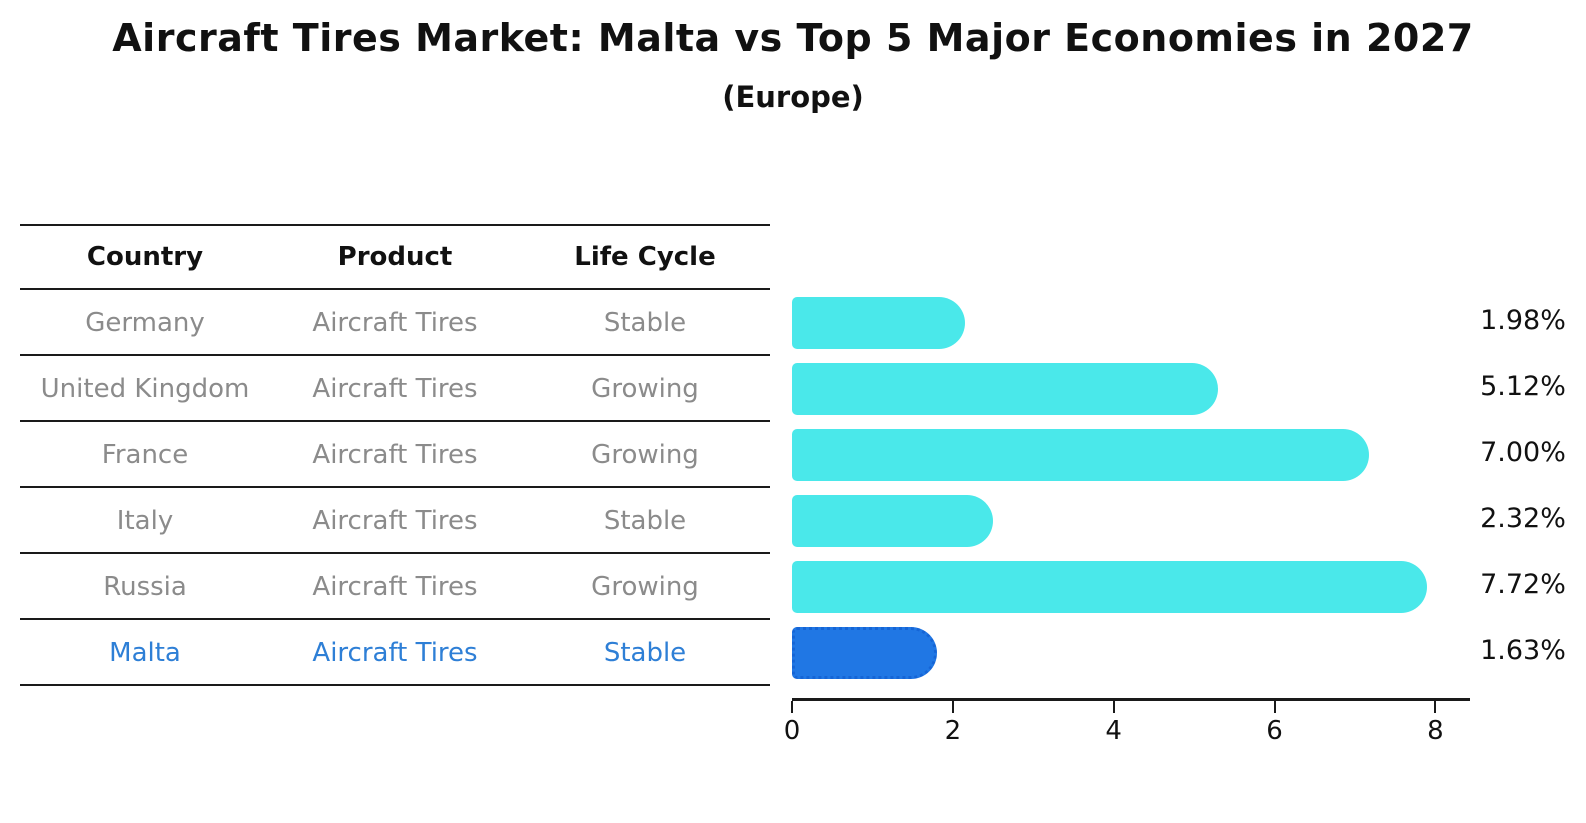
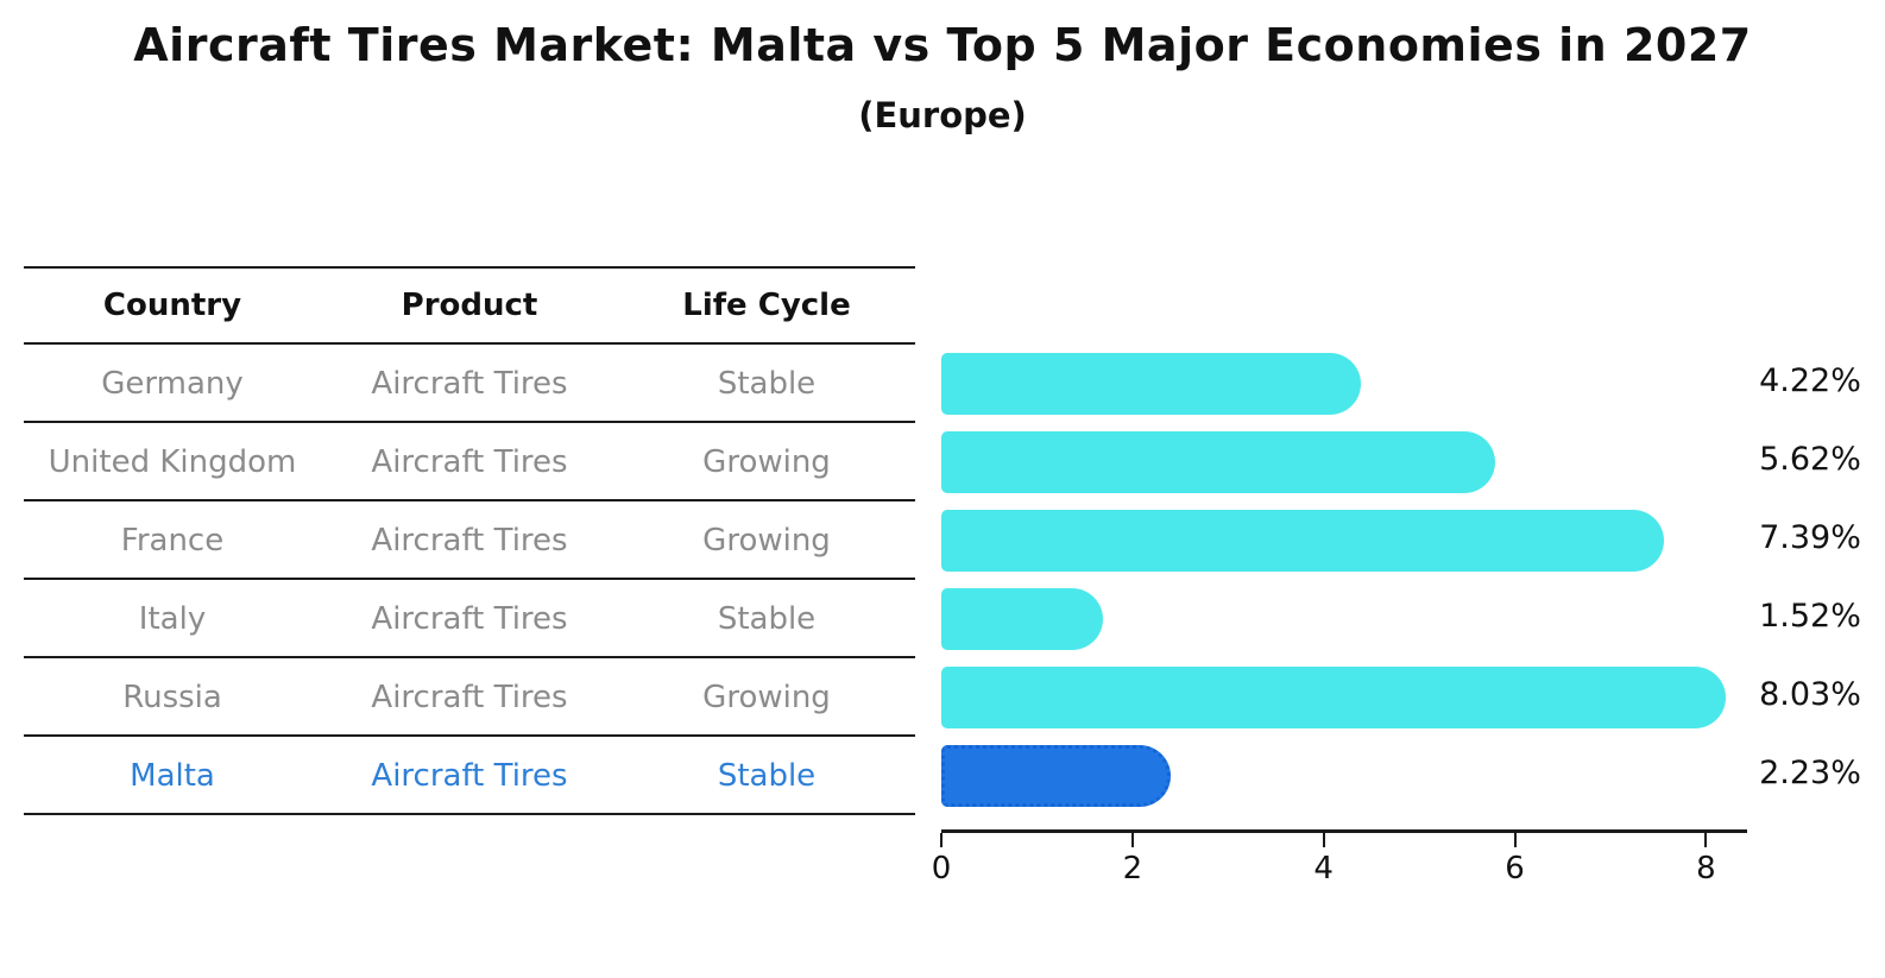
Germany: 1.98% -> 4.22%
United Kingdom: 5.12% -> 5.62%
France: 7.00% -> 7.39%
Italy: 2.32% -> 1.52%
Russia: 7.72% -> 8.03%
Malta: 1.63% -> 2.23%
